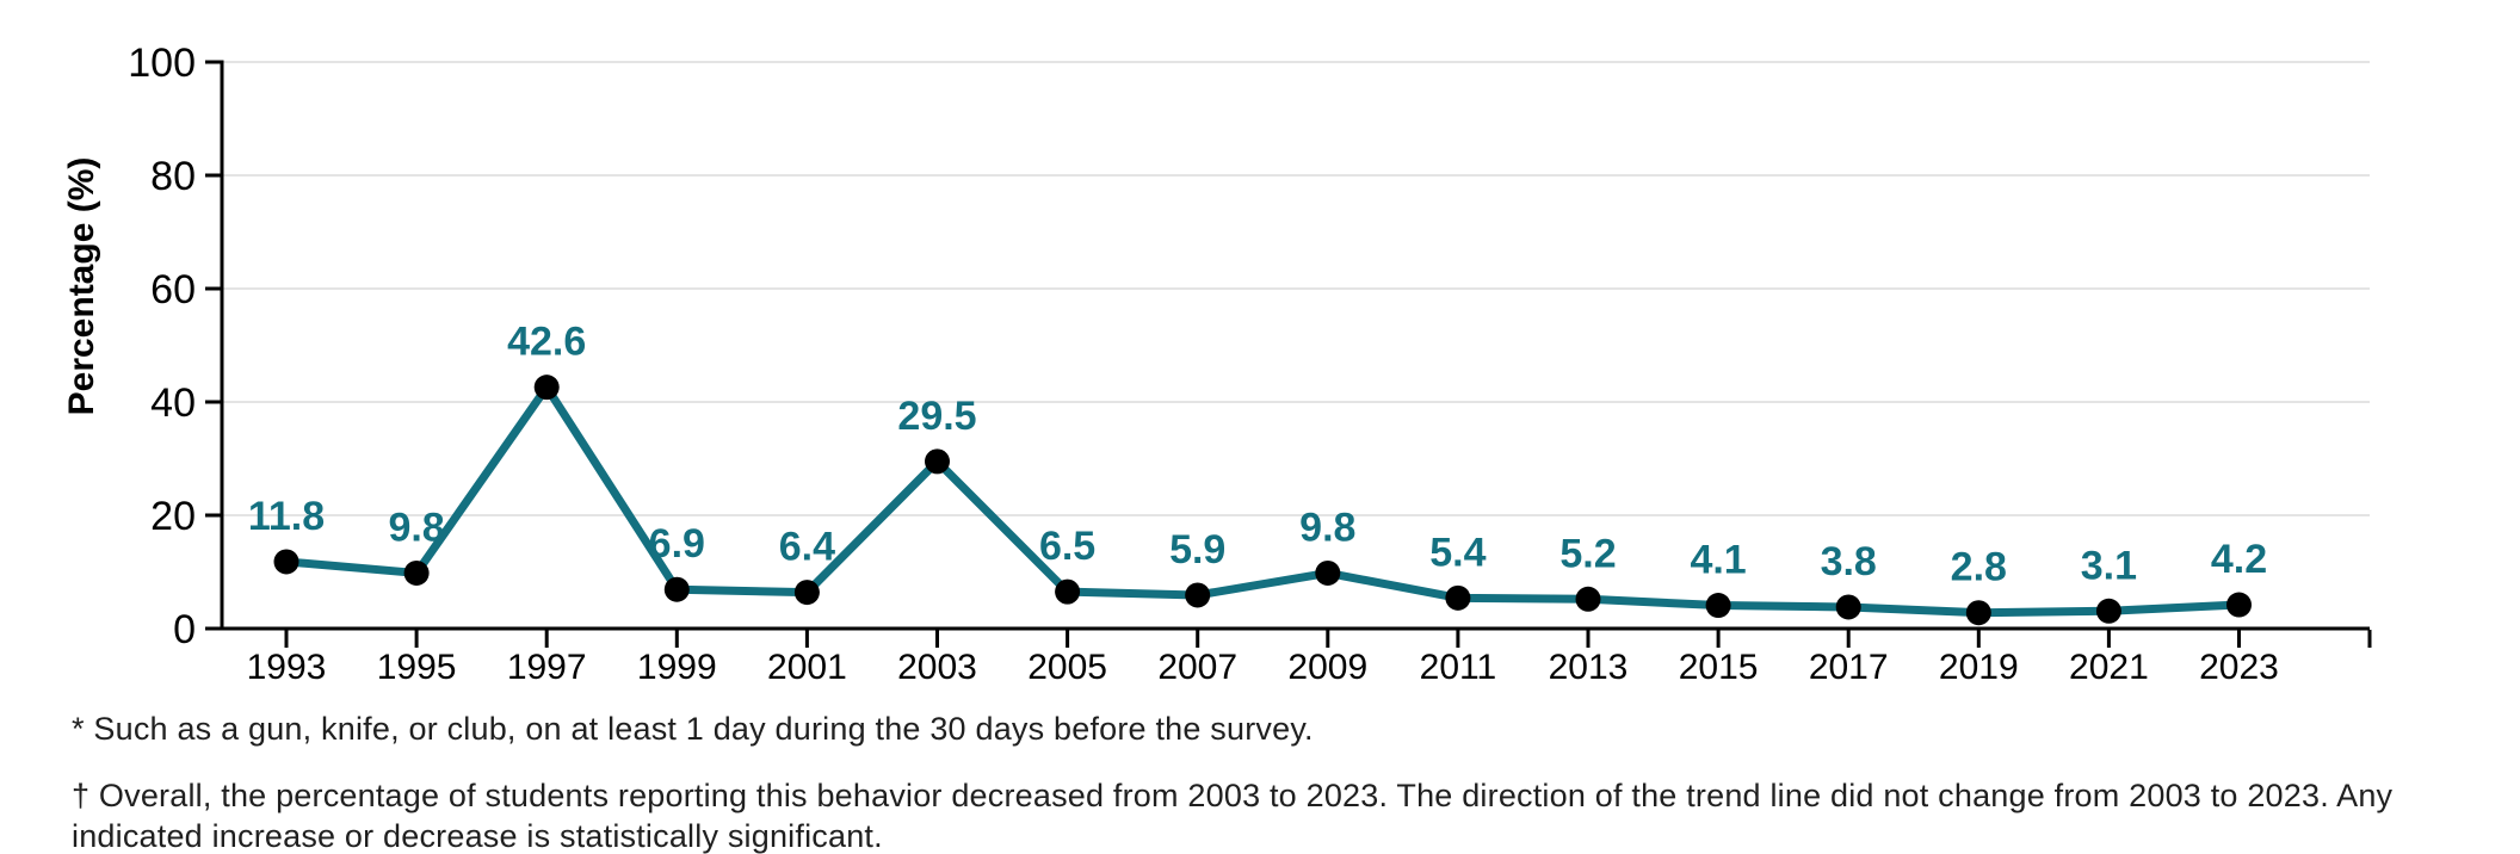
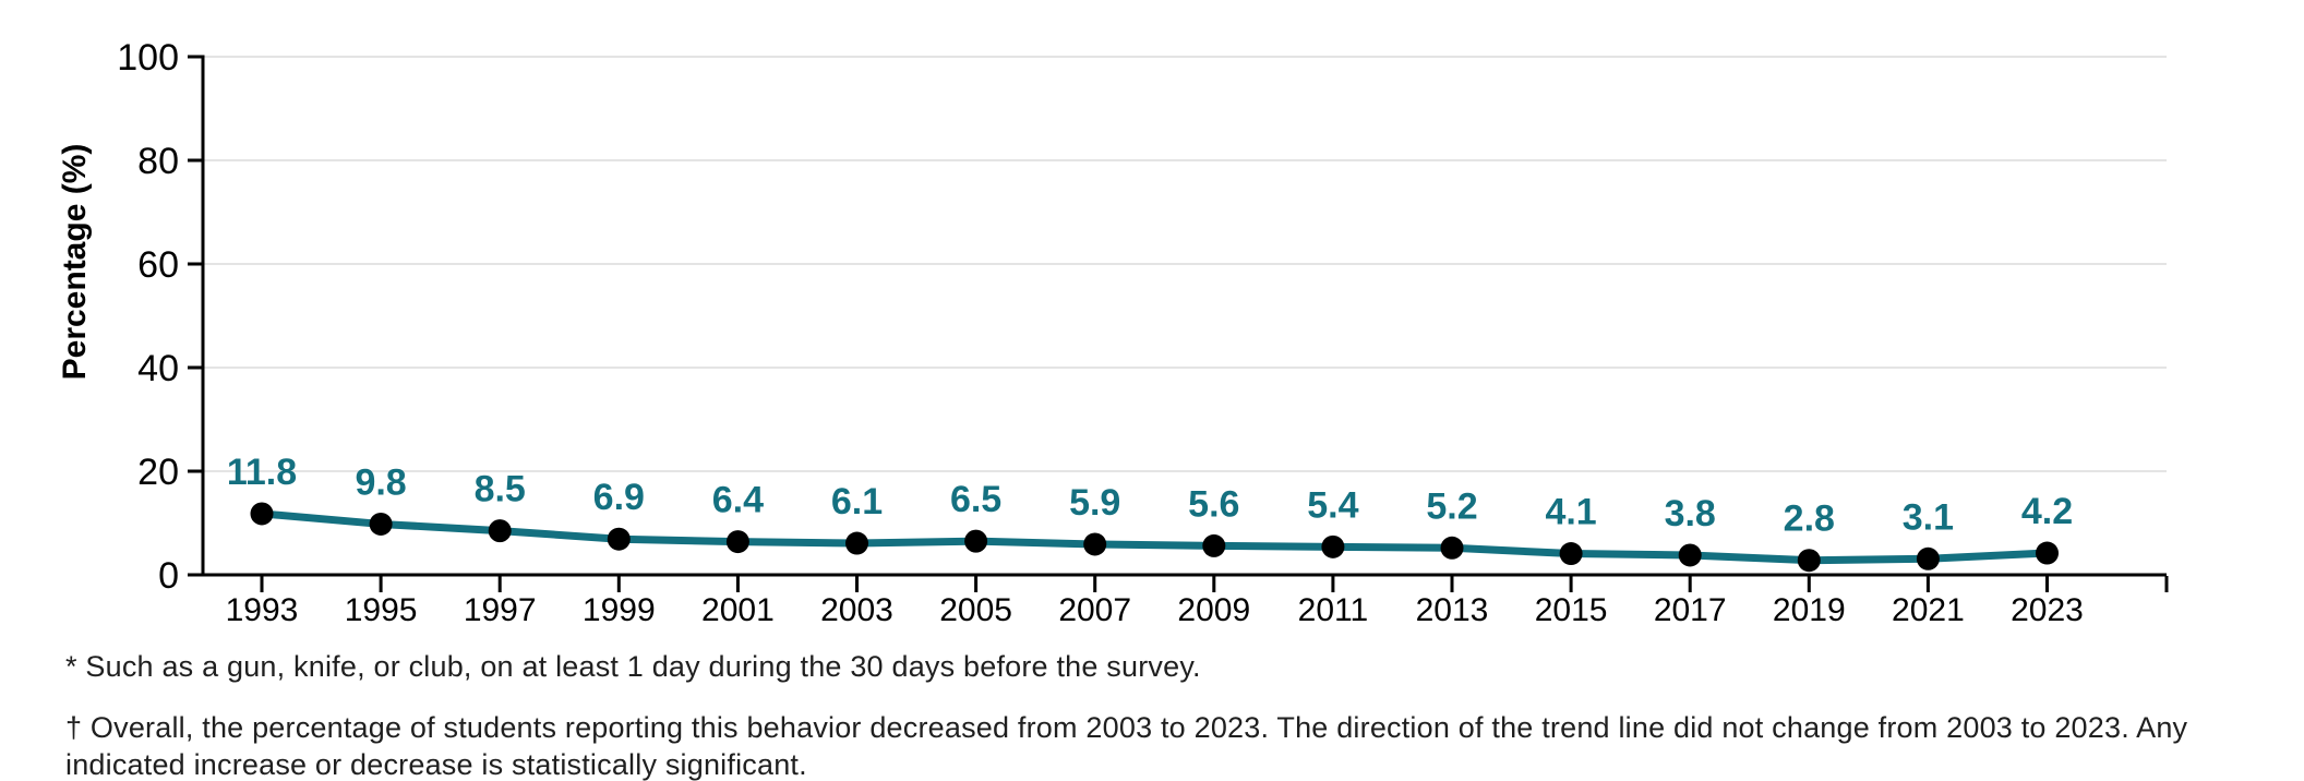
1997: 42.6 -> 8.5
2003: 29.5 -> 6.1
2009: 9.8 -> 5.6
